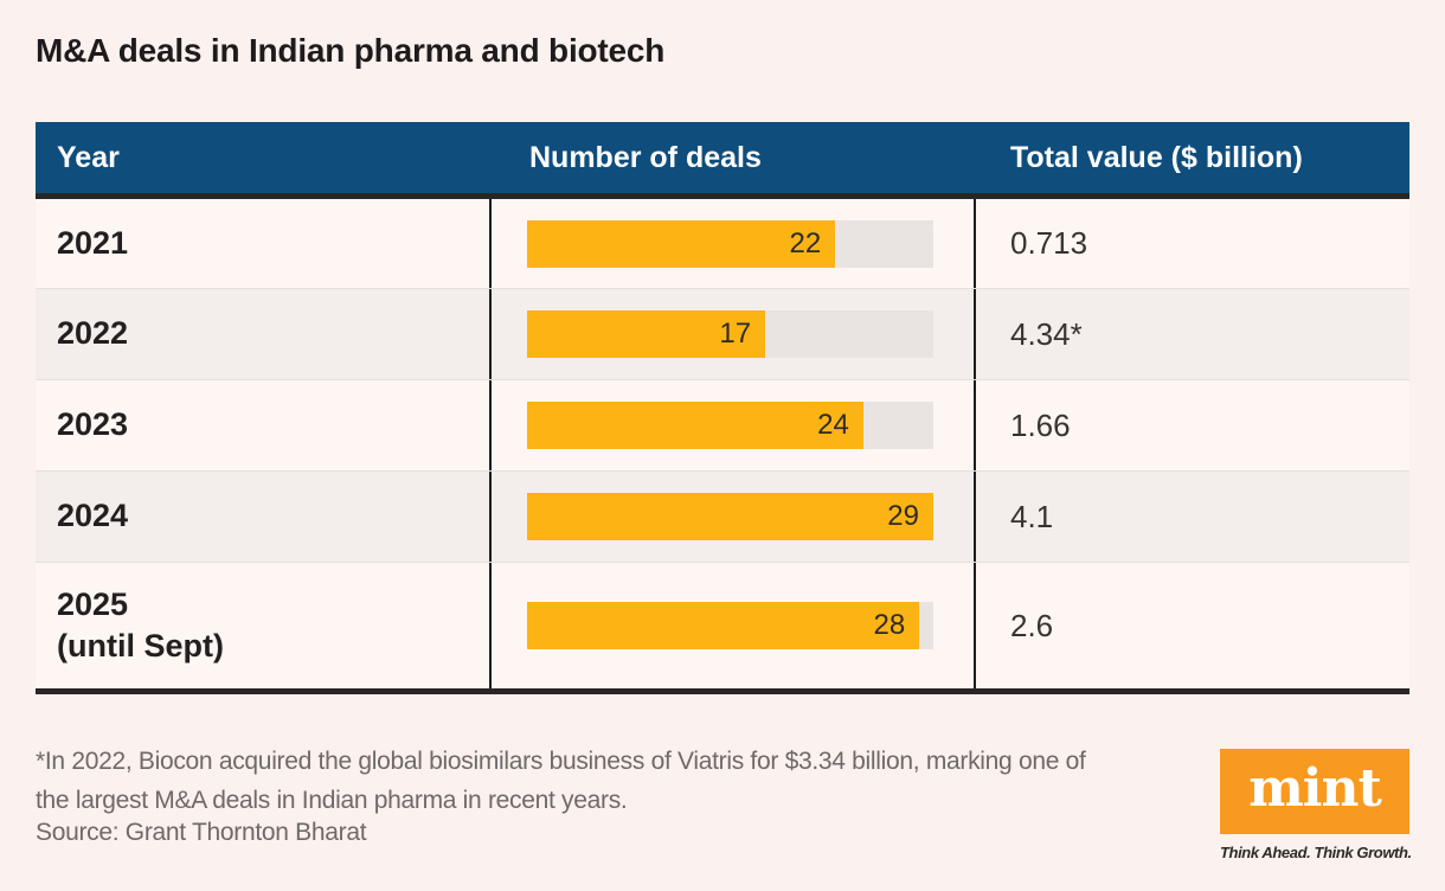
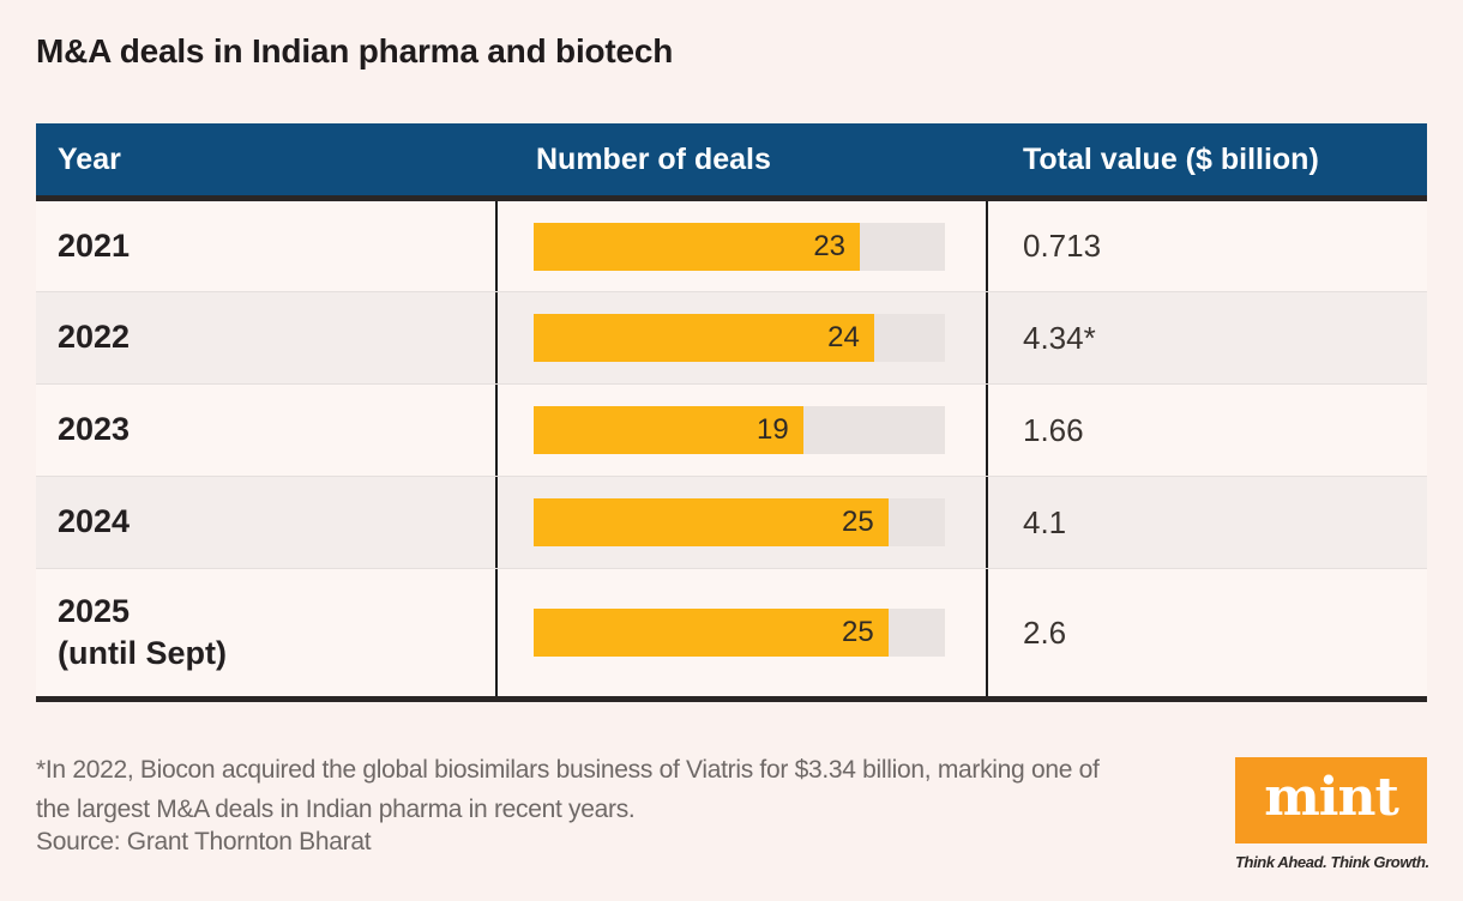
Number of deals/2021: 22 -> 23
Number of deals/2022: 17 -> 24
Number of deals/2023: 24 -> 19
Number of deals/2024: 29 -> 25
Number of deals/2025 (until Sept): 28 -> 25
